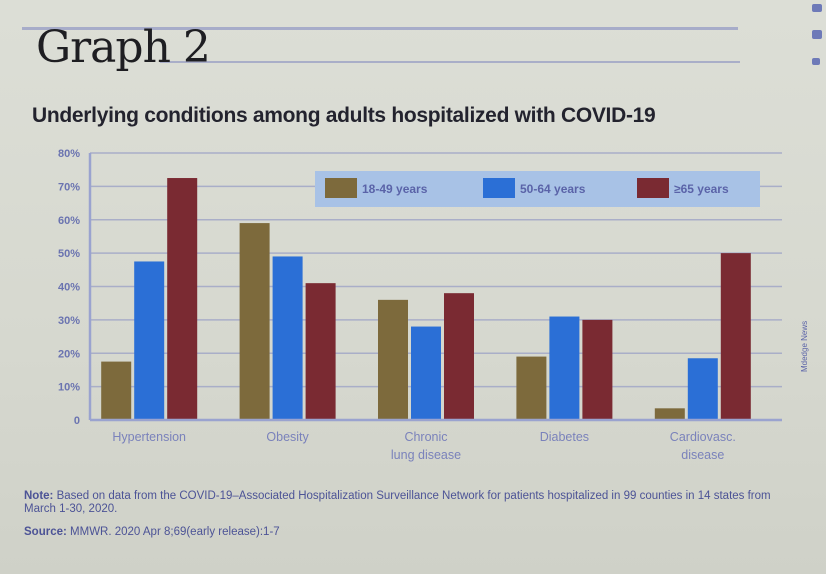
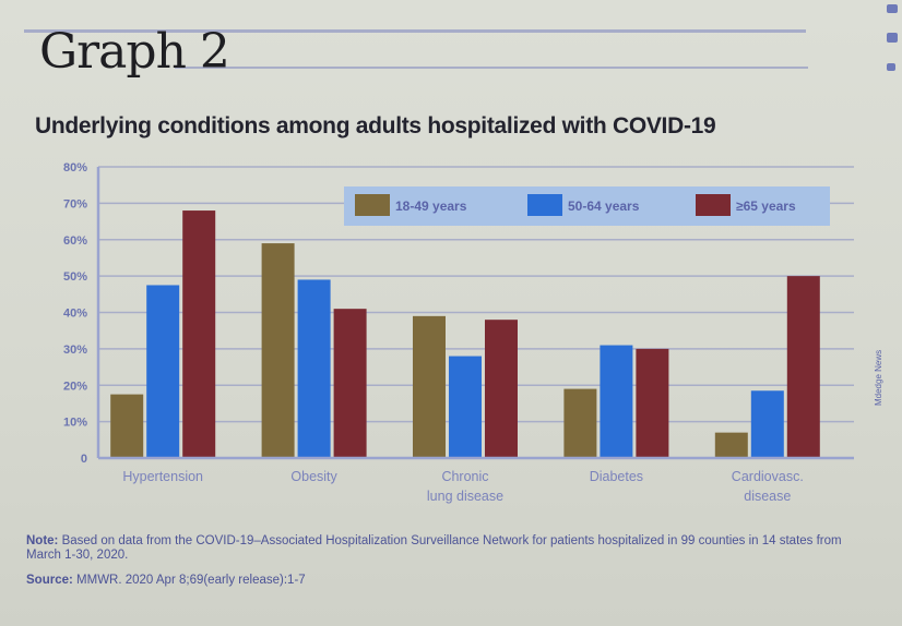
≥65 years/Hypertension: 72% -> 68%
18-49 years/Chronic lung disease: 36% -> 39%
18-49 years/Cardiovasc. disease: 4% -> 7%
